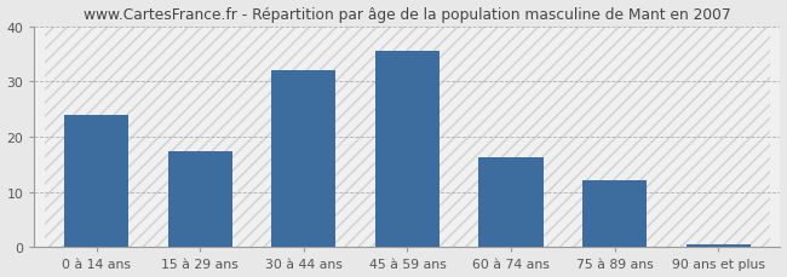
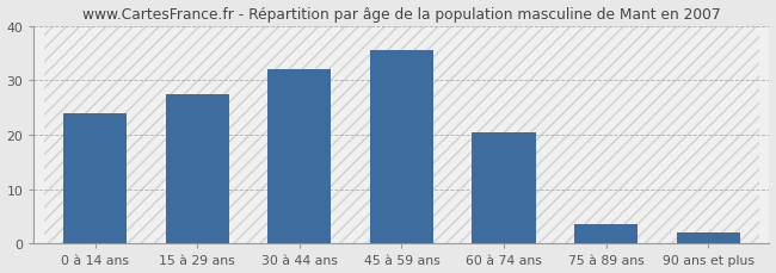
15 à 29 ans: 17.3 -> 27.5
60 à 74 ans: 16.3 -> 20.5
75 à 89 ans: 12.2 -> 3.5
90 ans et plus: 0.5 -> 2.0
